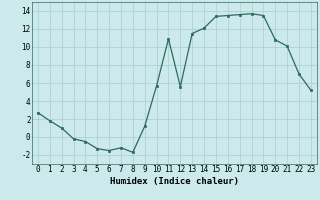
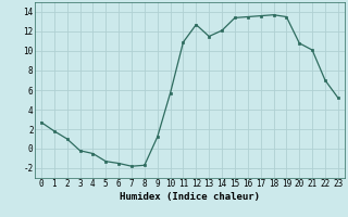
7: -1.2 -> -1.8
12: 5.6 -> 12.7
